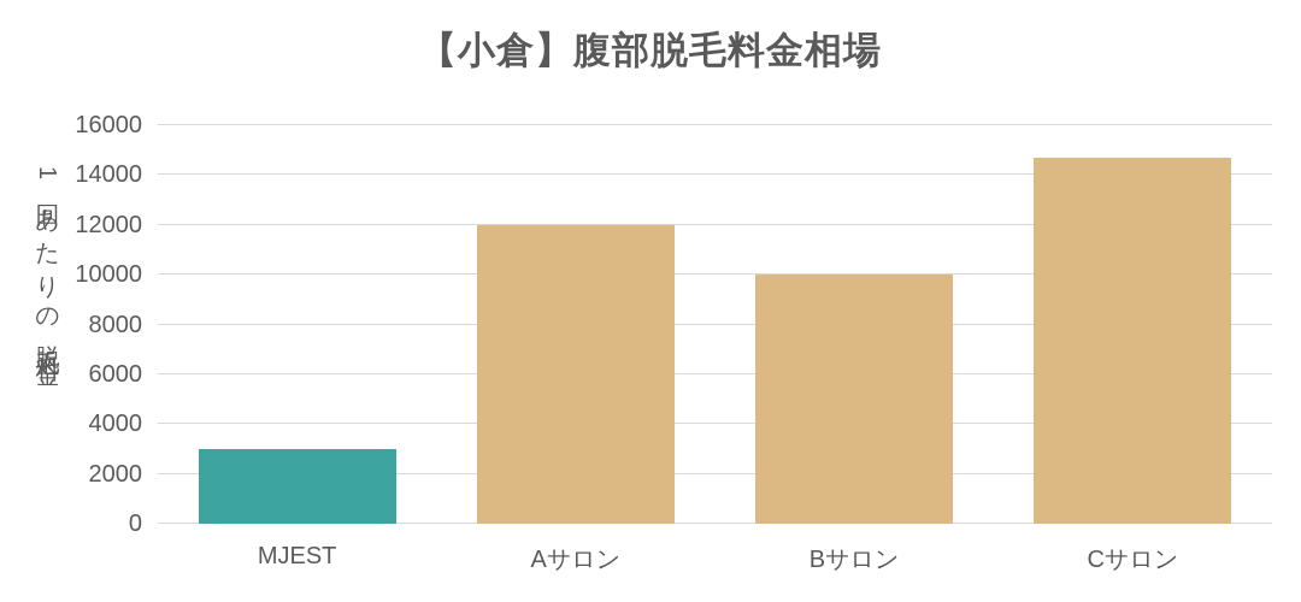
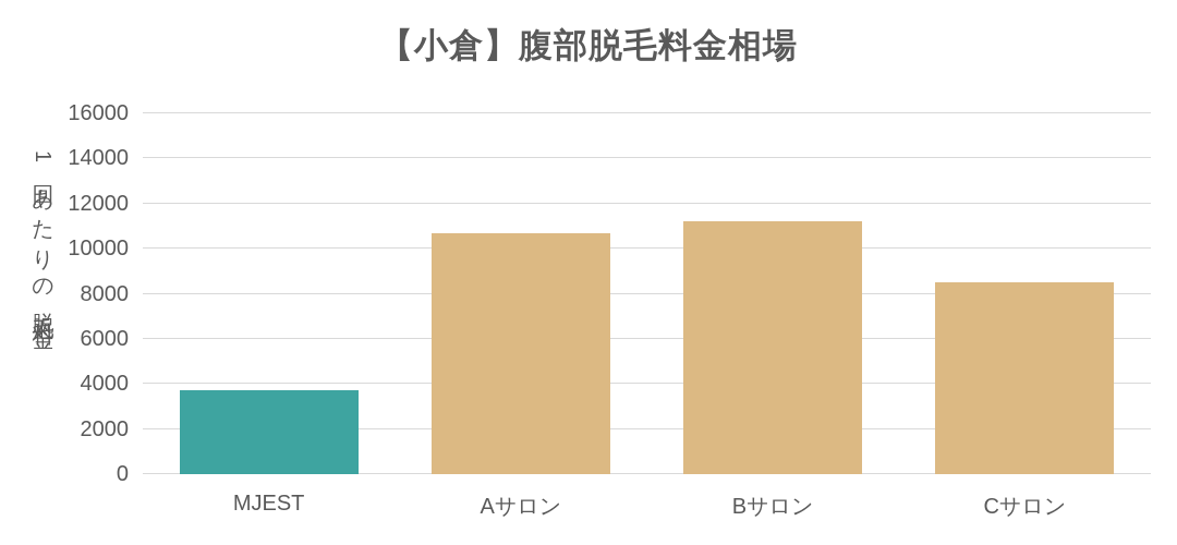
MJEST: 3000 -> 3700
Aサロン: 12000 -> 10700
Bサロン: 10000 -> 11200
Cサロン: 14700 -> 8500
